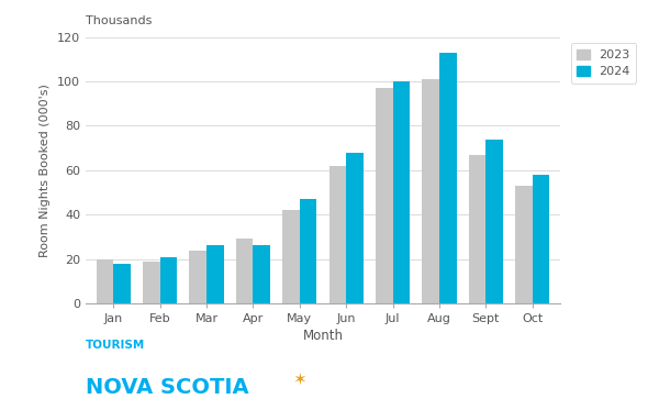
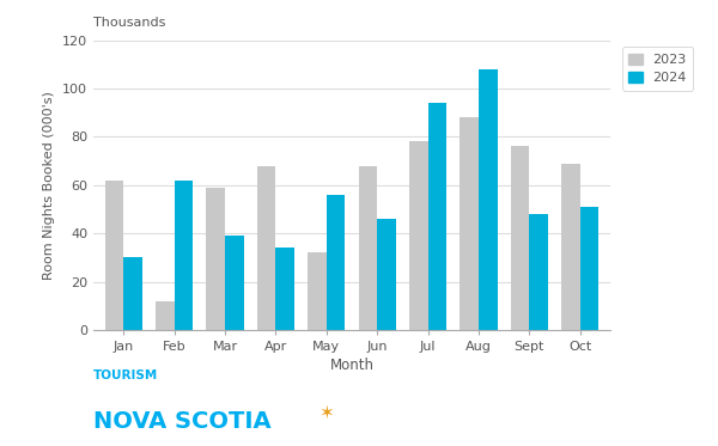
2023/Jan: 20 -> 62
2024/Jan: 18 -> 30
2023/Feb: 19 -> 12
2024/Feb: 21 -> 62
2023/Mar: 24 -> 59
2024/Mar: 26 -> 39
2023/Apr: 29 -> 68
2024/Apr: 26 -> 34
2023/May: 42 -> 32
2024/May: 47 -> 56
2023/Jun: 62 -> 68
2024/Jun: 68 -> 46
2023/Jul: 97 -> 78
2024/Jul: 100 -> 94
2023/Aug: 101 -> 88
2024/Aug: 113 -> 108
2023/Sept: 67 -> 76
2024/Sept: 74 -> 48
2023/Oct: 53 -> 69
2024/Oct: 58 -> 51
